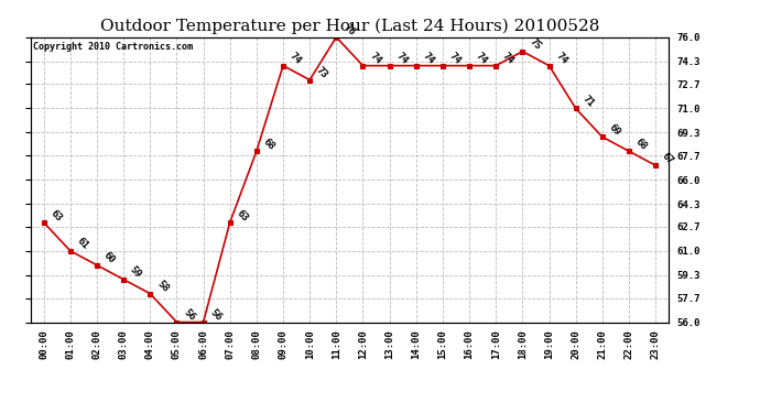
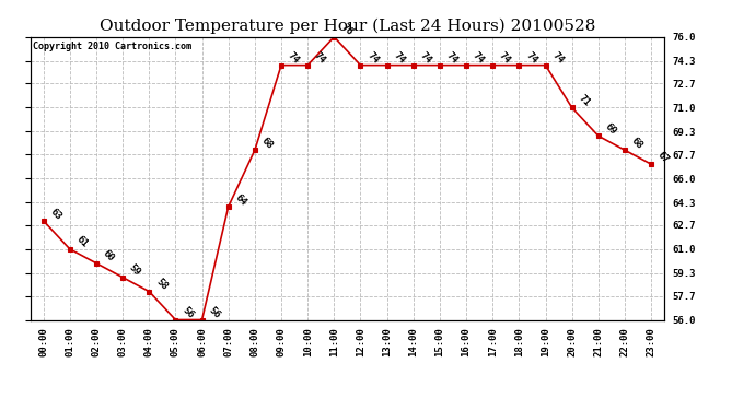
07:00: 63 -> 64
10:00: 73 -> 74
18:00: 75 -> 74
